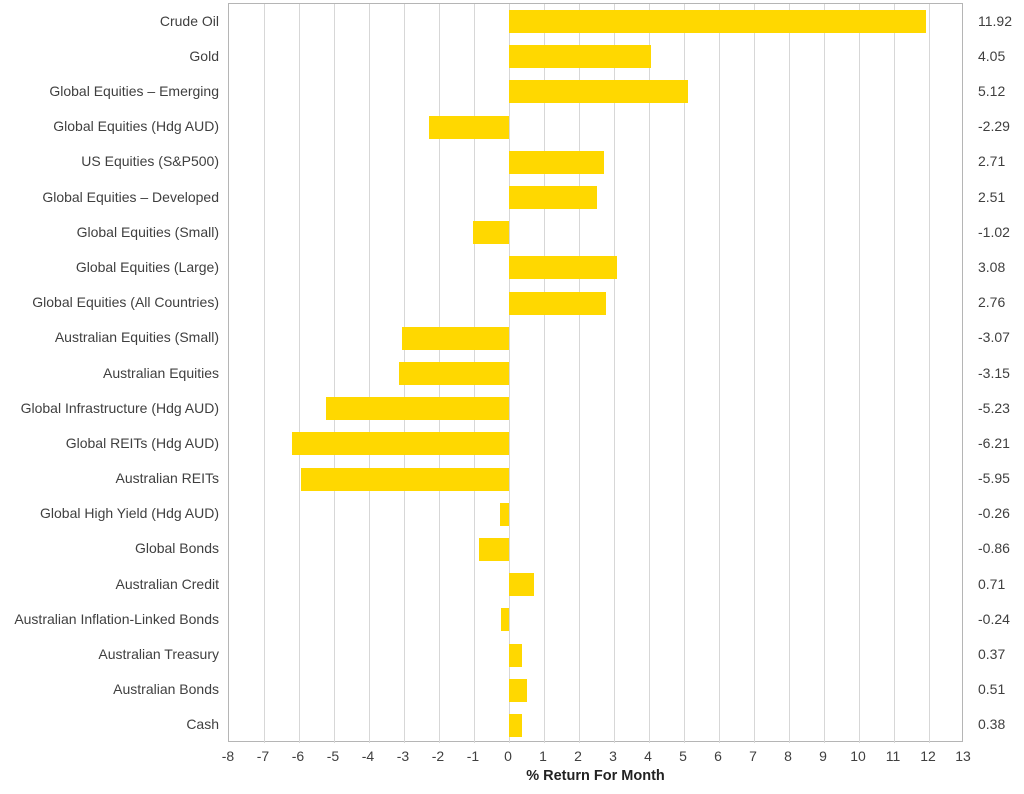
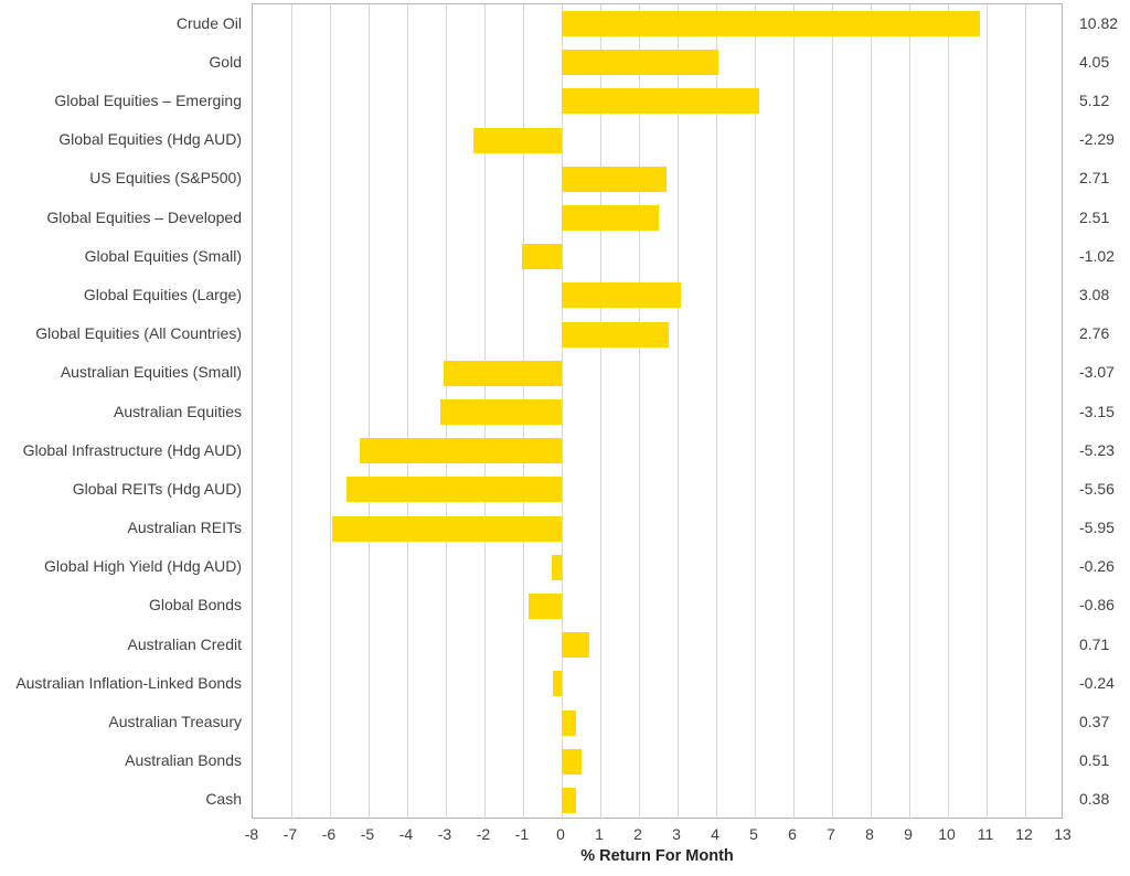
Crude Oil: 11.92 -> 10.82
Global REITs (Hdg AUD): -6.21 -> -5.56
